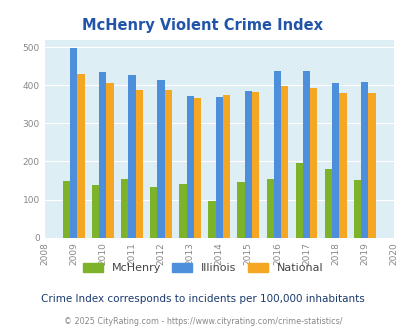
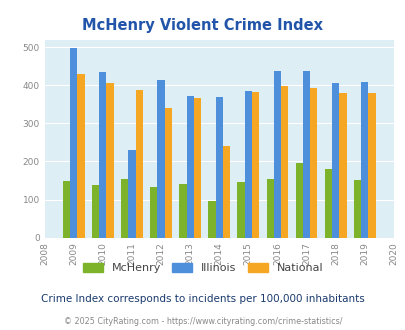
Illinois/2011: 428 -> 230
National/2012: 387 -> 340
National/2014: 375 -> 240
